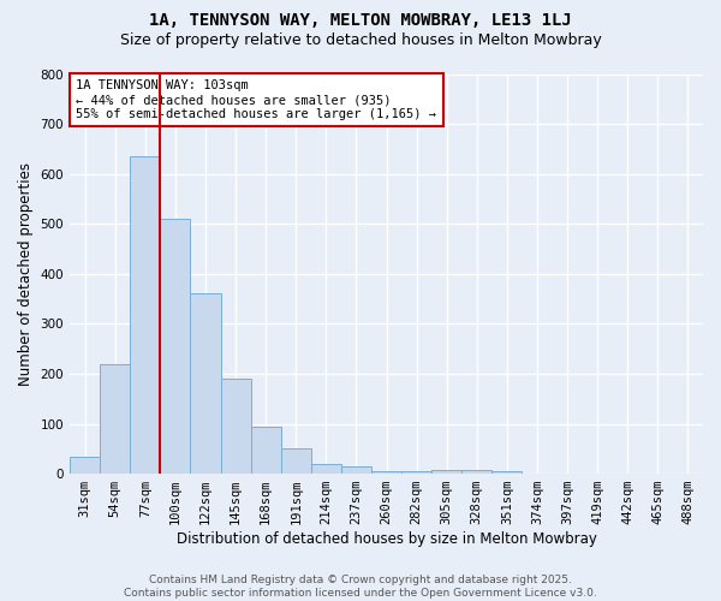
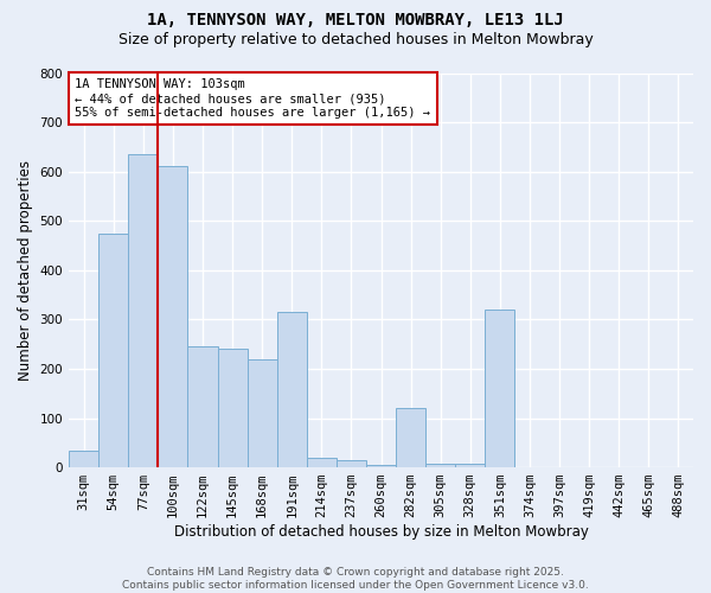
54sqm: 220 -> 475
100sqm: 510 -> 610
122sqm: 362 -> 245
145sqm: 190 -> 240
168sqm: 93 -> 220
191sqm: 50 -> 315
282sqm: 4 -> 120
351sqm: 5 -> 320
